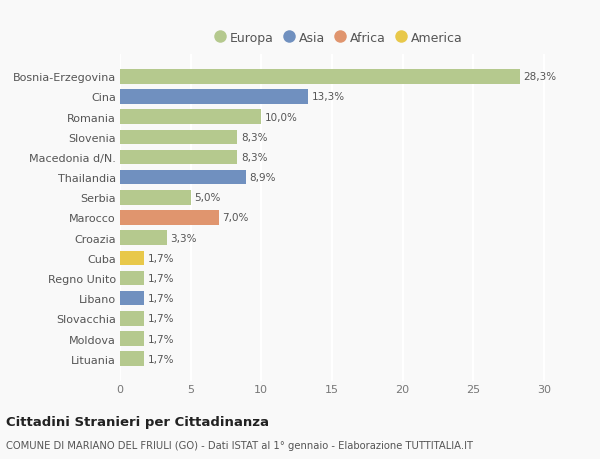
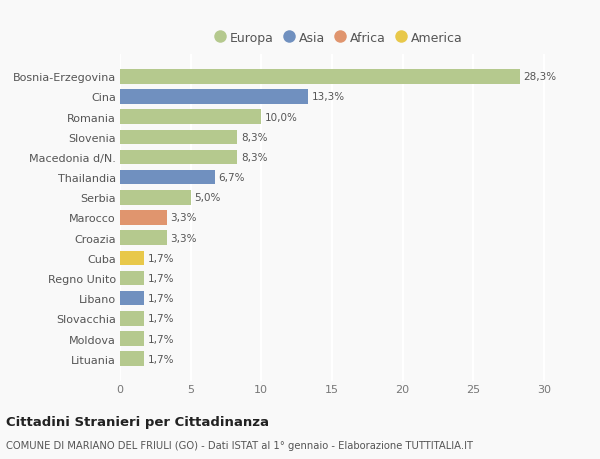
Thailandia: 8,9% -> 6,7%
Marocco: 7,0% -> 3,3%
